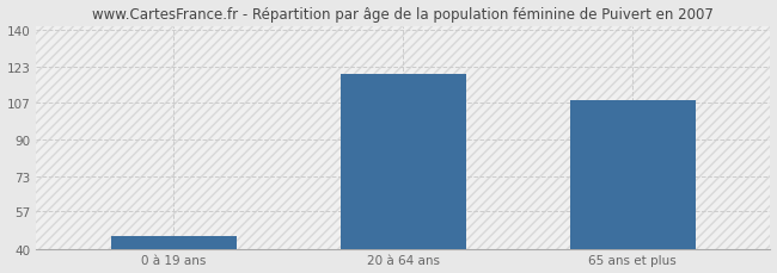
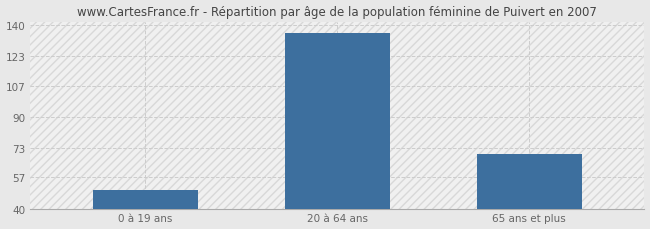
0 à 19 ans: 46 -> 50
20 à 64 ans: 120 -> 136
65 ans et plus: 108 -> 70
